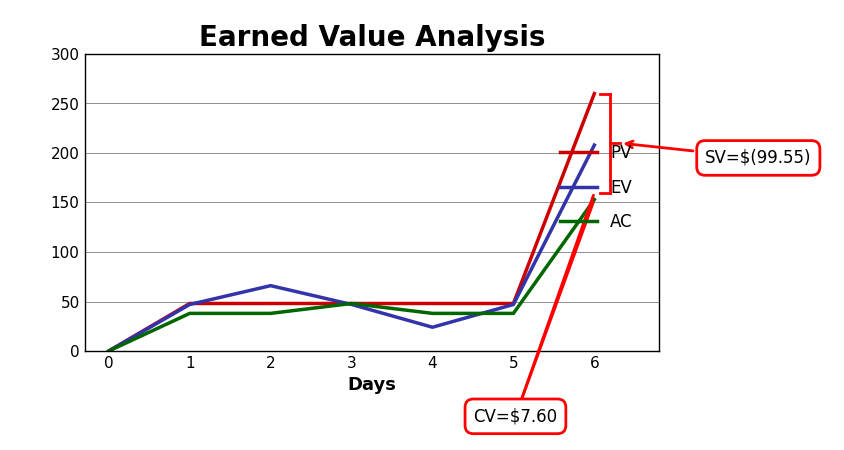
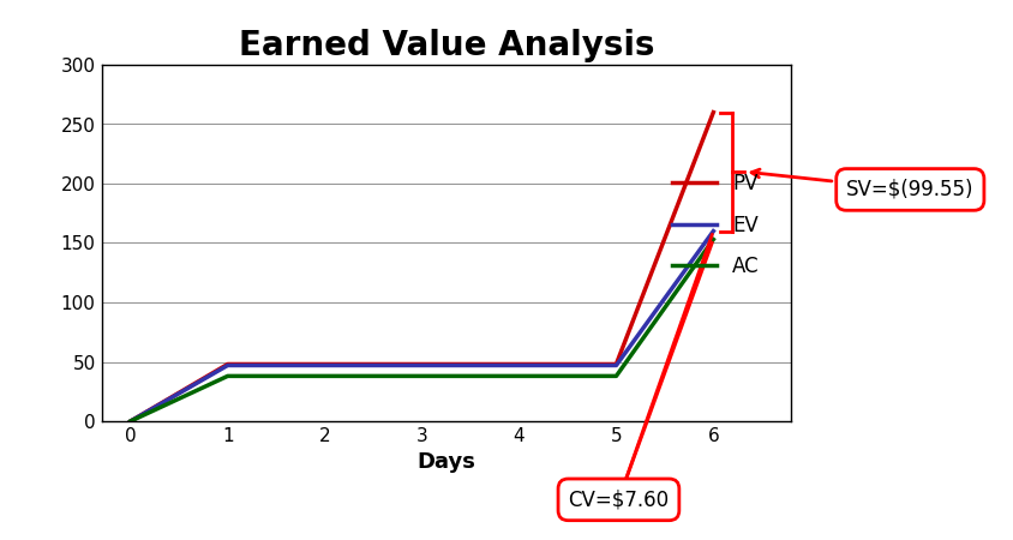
EV/2: 66 -> 47
AC/3: 48 -> 38
EV/4: 24 -> 47
EV/6: 208 -> 160
